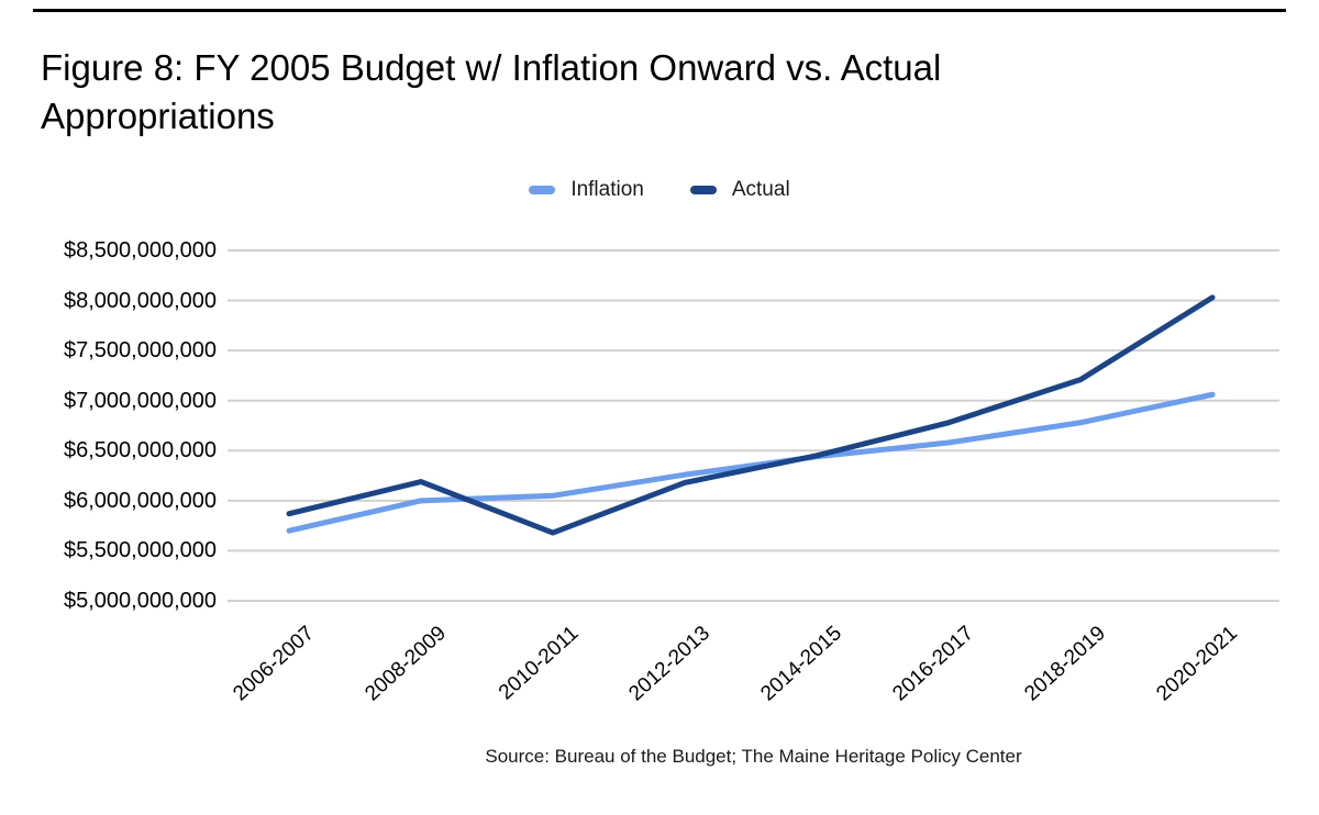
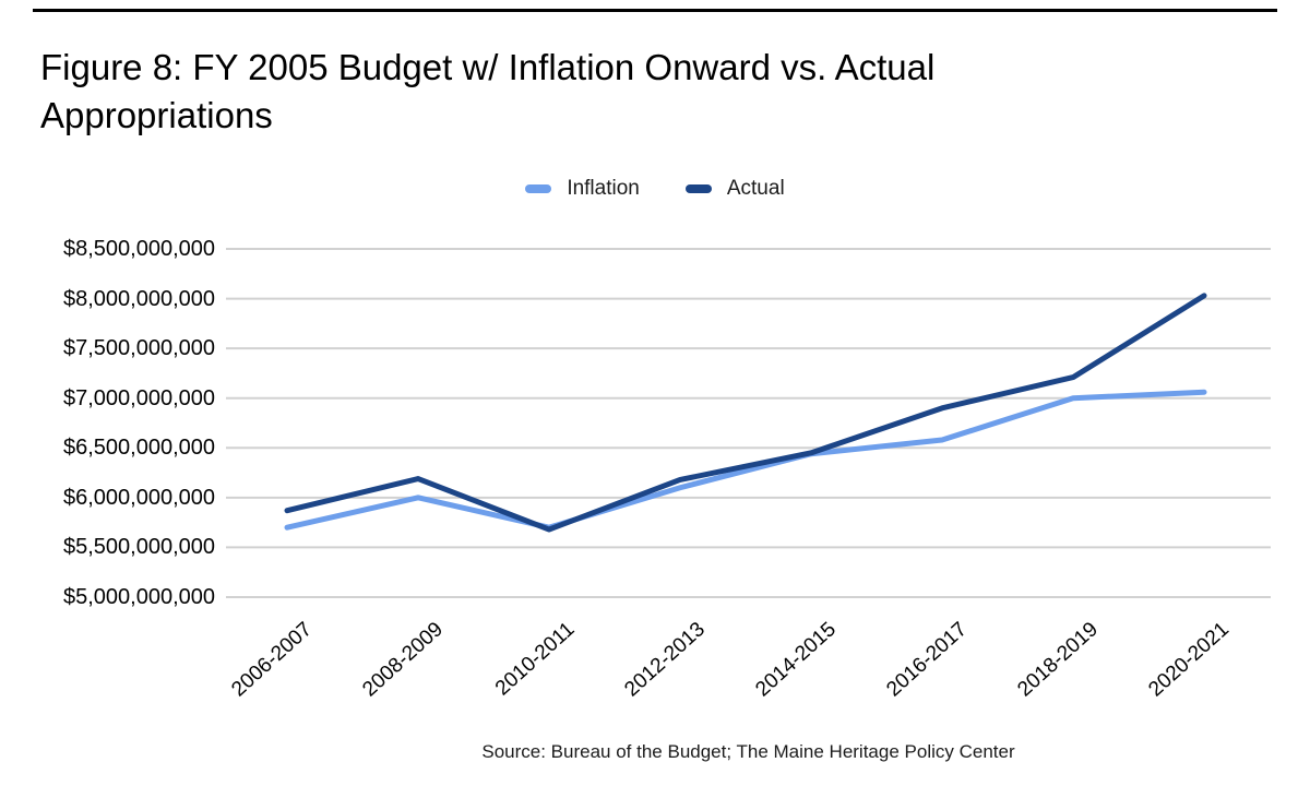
Inflation/2010-2011: $6000000000 -> $5700000000
Inflation/2012-2013: $6300000000 -> $6100000000
Actual/2016-2017: $6800000000 -> $6900000000
Inflation/2018-2019: $6800000000 -> $7000000000
